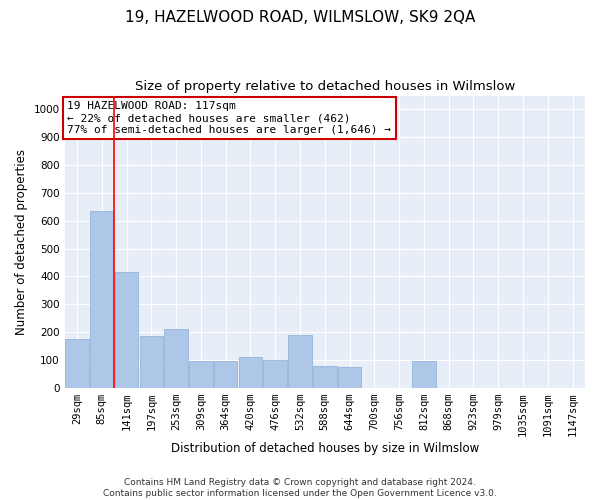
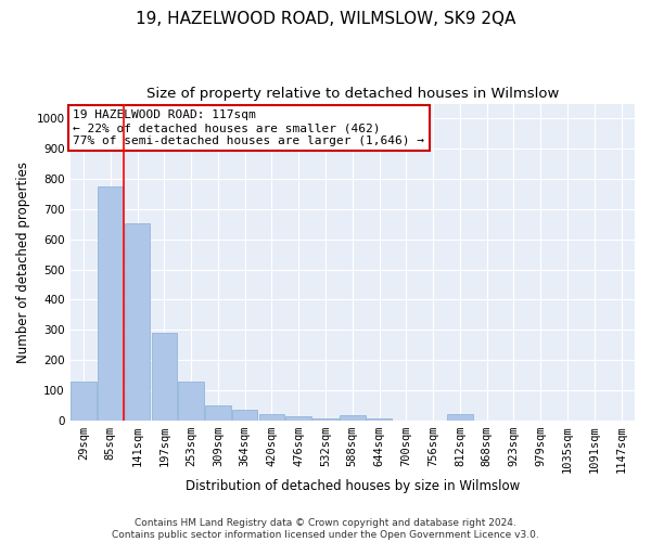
29sqm: 175 -> 130
85sqm: 635 -> 775
141sqm: 415 -> 655
197sqm: 185 -> 290
253sqm: 210 -> 130
309sqm: 95 -> 50
364sqm: 95 -> 35
420sqm: 110 -> 20
476sqm: 100 -> 15
532sqm: 190 -> 5
588sqm: 80 -> 17
644sqm: 75 -> 5
812sqm: 95 -> 20
